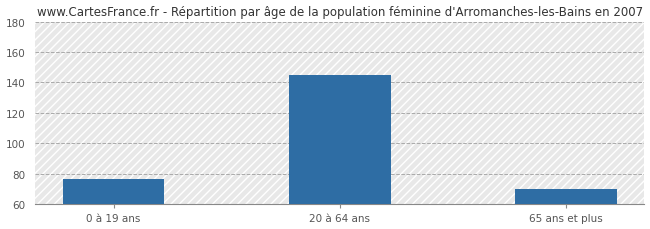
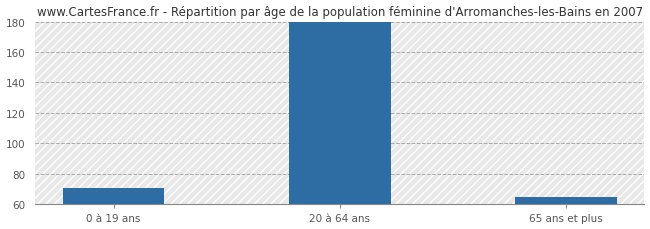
0 à 19 ans: 77 -> 71
20 à 64 ans: 145 -> 180
65 ans et plus: 70 -> 65
